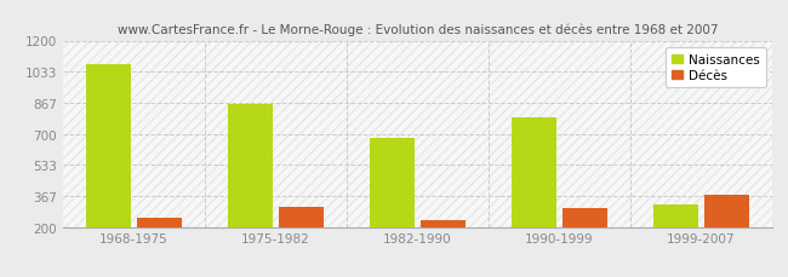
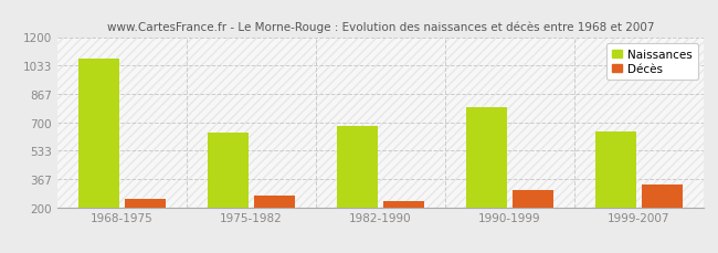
Naissances/1975-1982: 860 -> 640
Décès/1975-1982: 310 -> 270
Naissances/1999-2007: 320 -> 640
Décès/1999-2007: 370 -> 340
